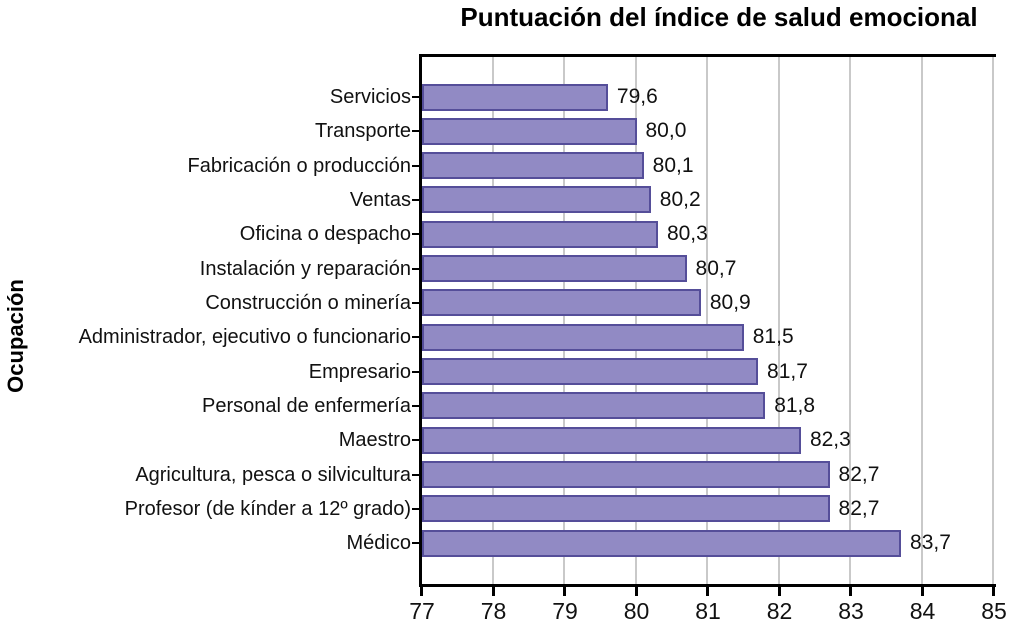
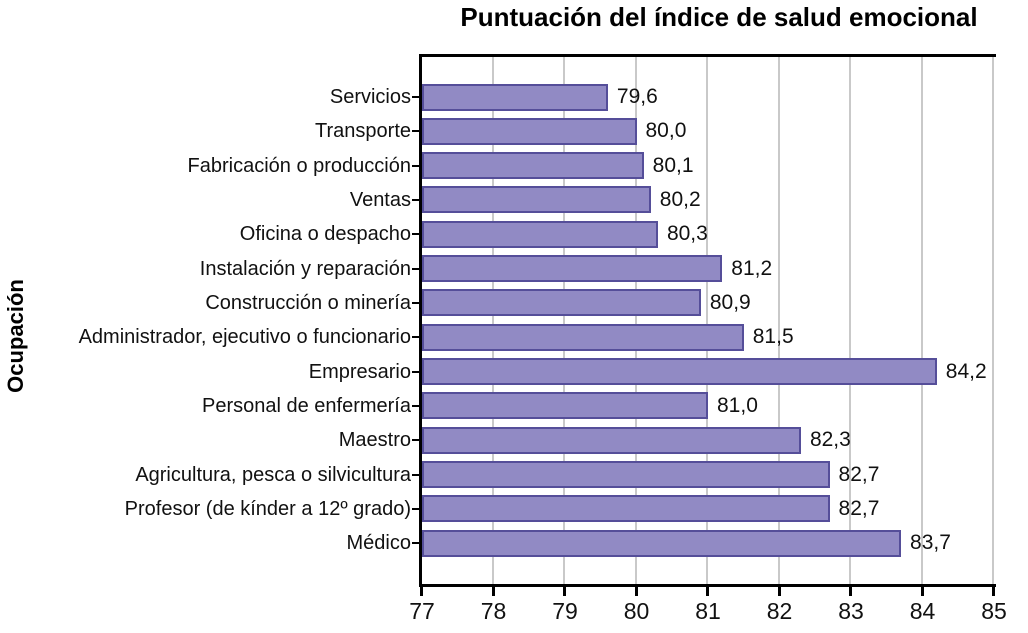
Instalación y reparación: 80,7 -> 81,2
Empresario: 81,7 -> 84,2
Personal de enfermería: 81,8 -> 81,0
